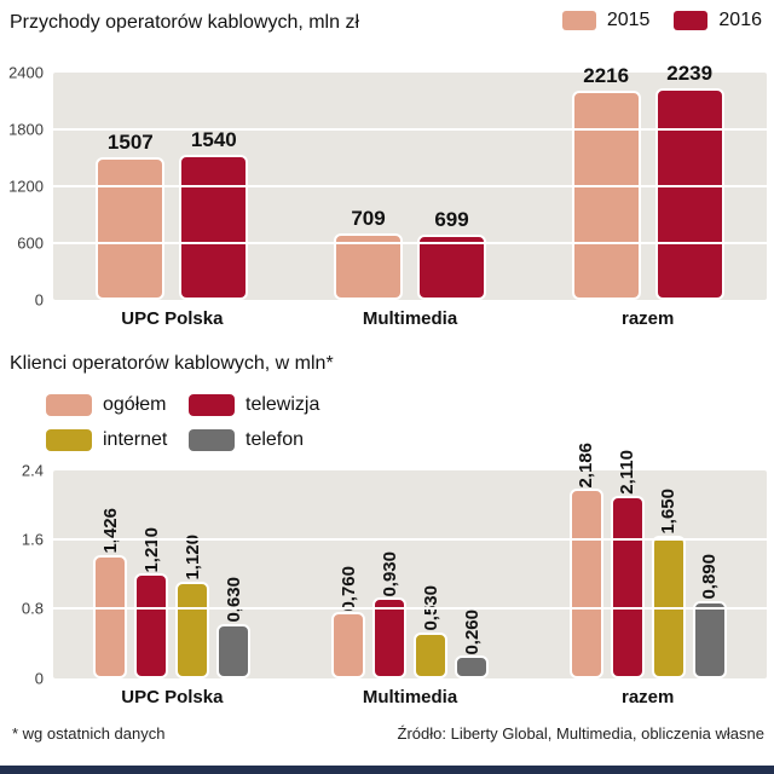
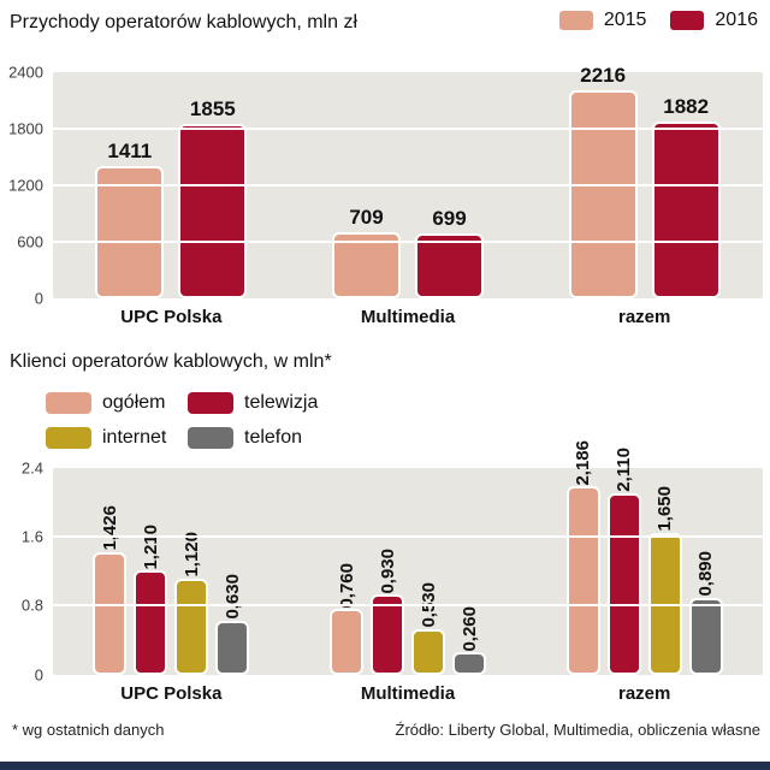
Przychody operatorów kablowych, mln zł/2015/UPC Polska: 1507 -> 1411
Przychody operatorów kablowych, mln zł/2016/UPC Polska: 1540 -> 1855
Przychody operatorów kablowych, mln zł/2016/razem: 2239 -> 1882
